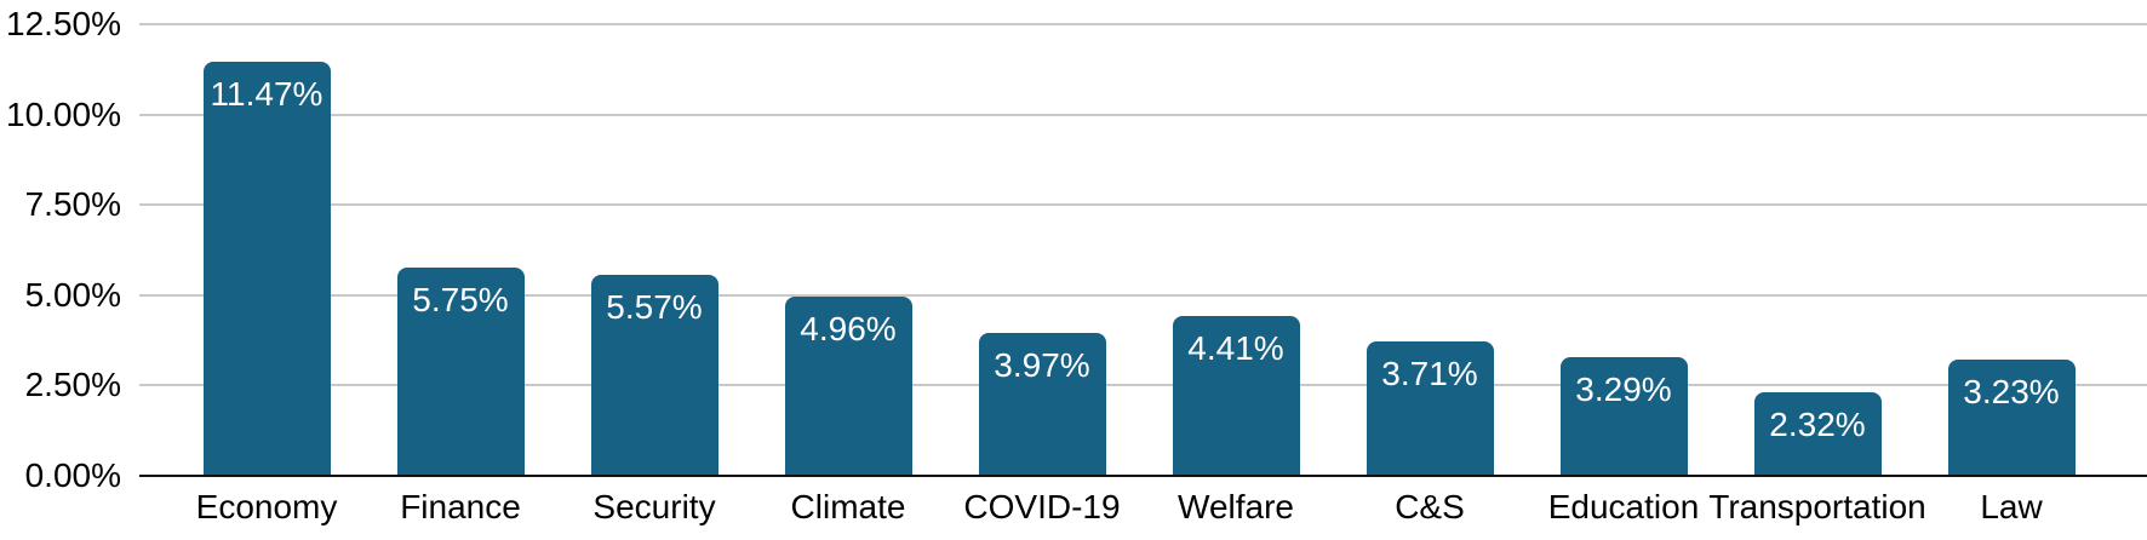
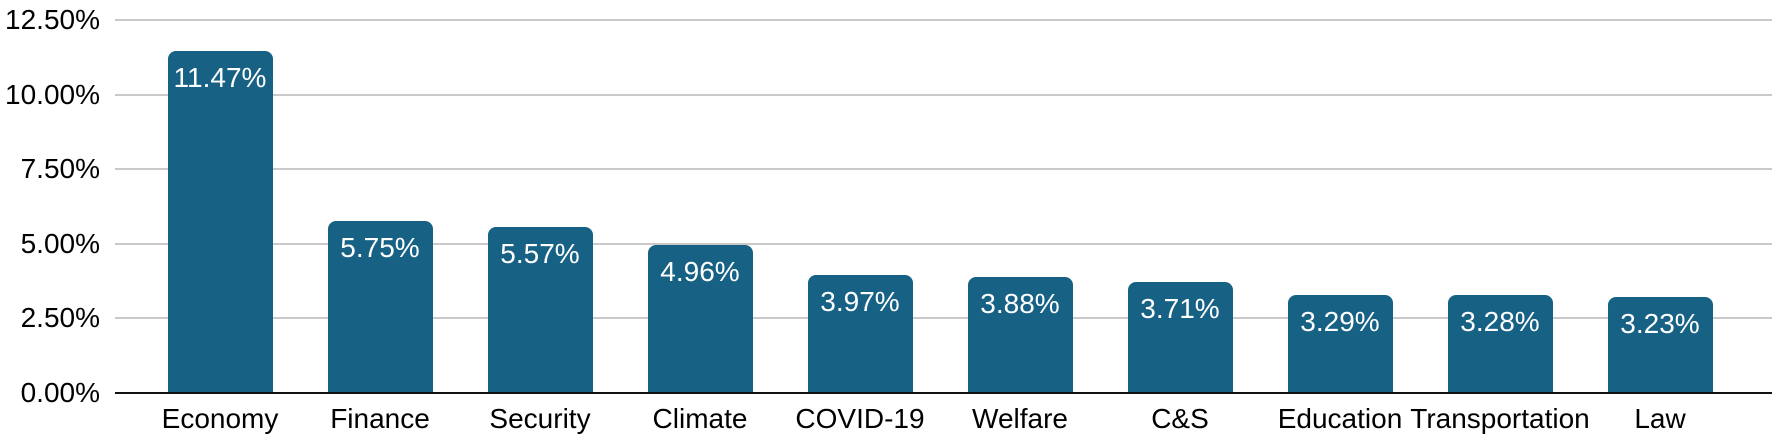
Welfare: 4.41% -> 3.88%
Transportation: 2.32% -> 3.28%
